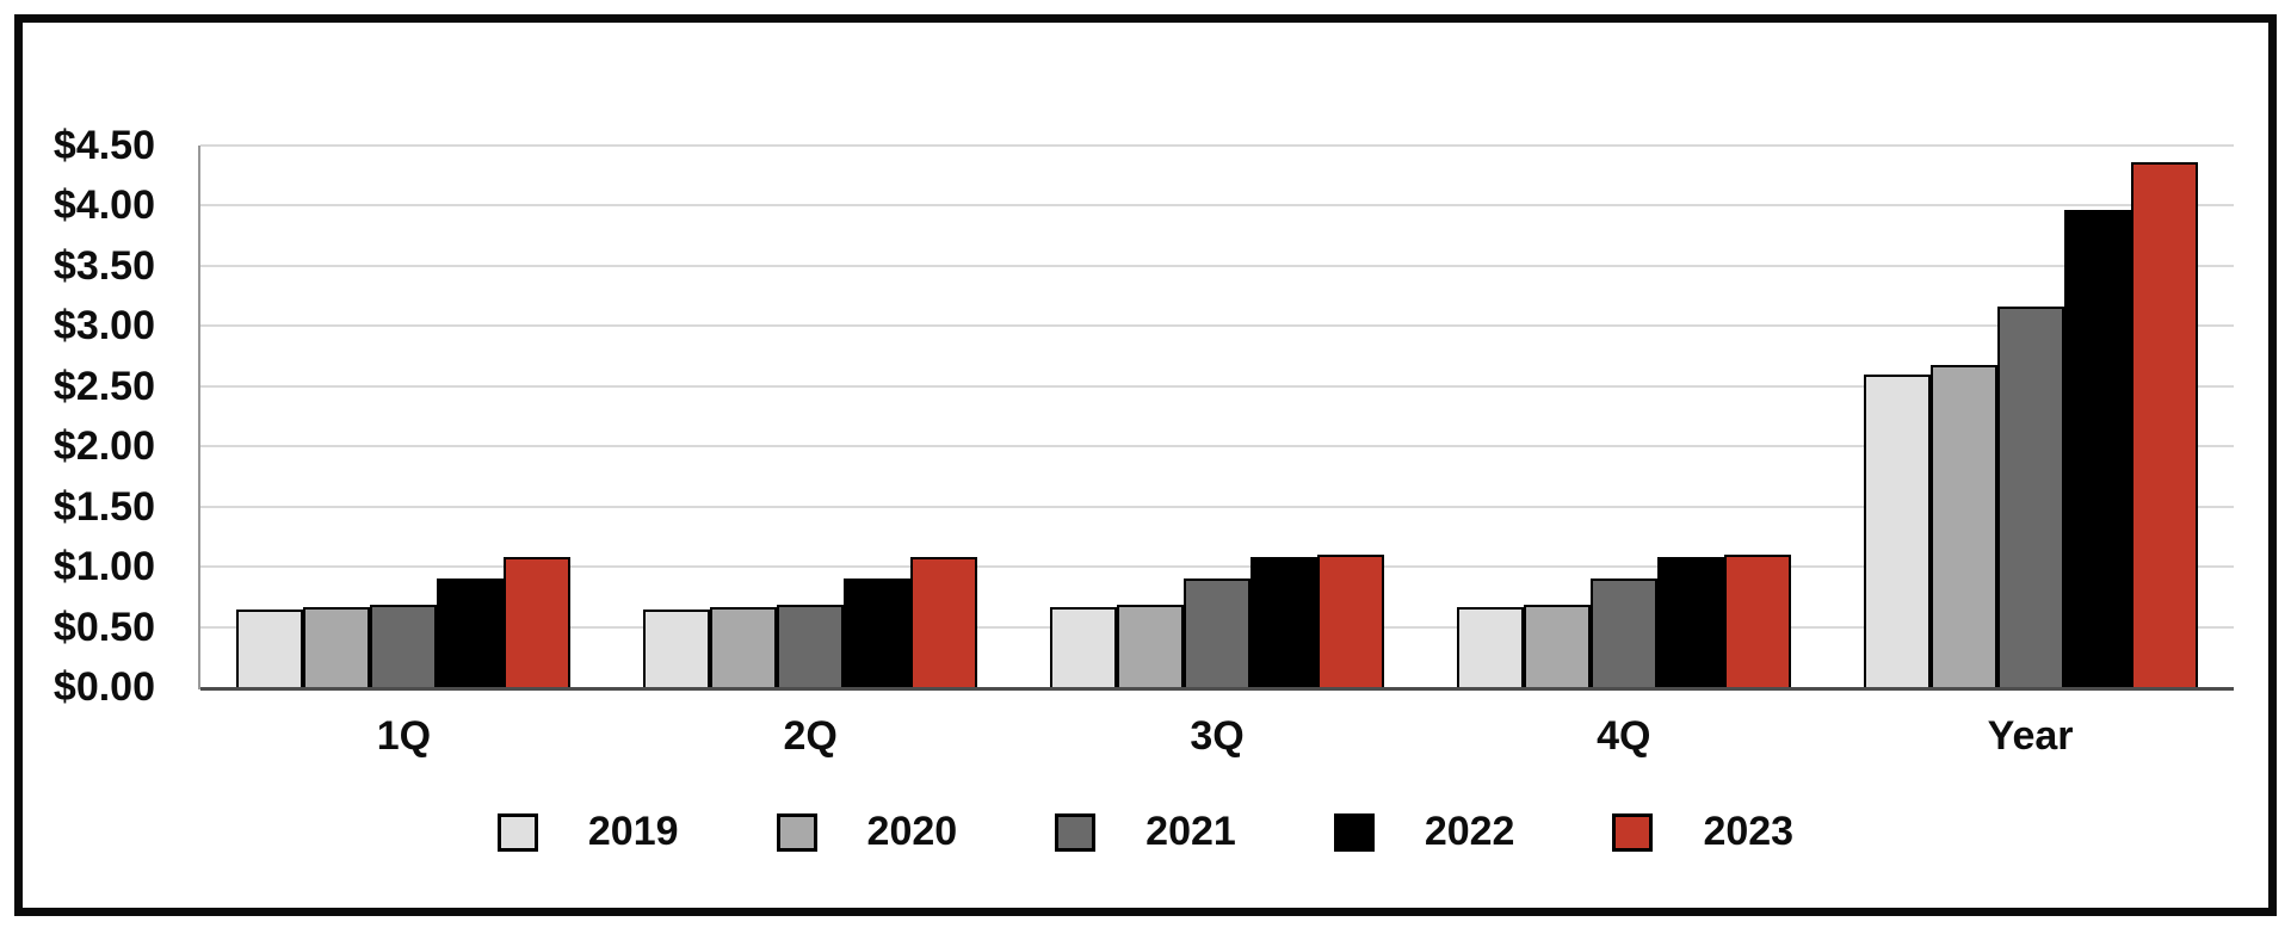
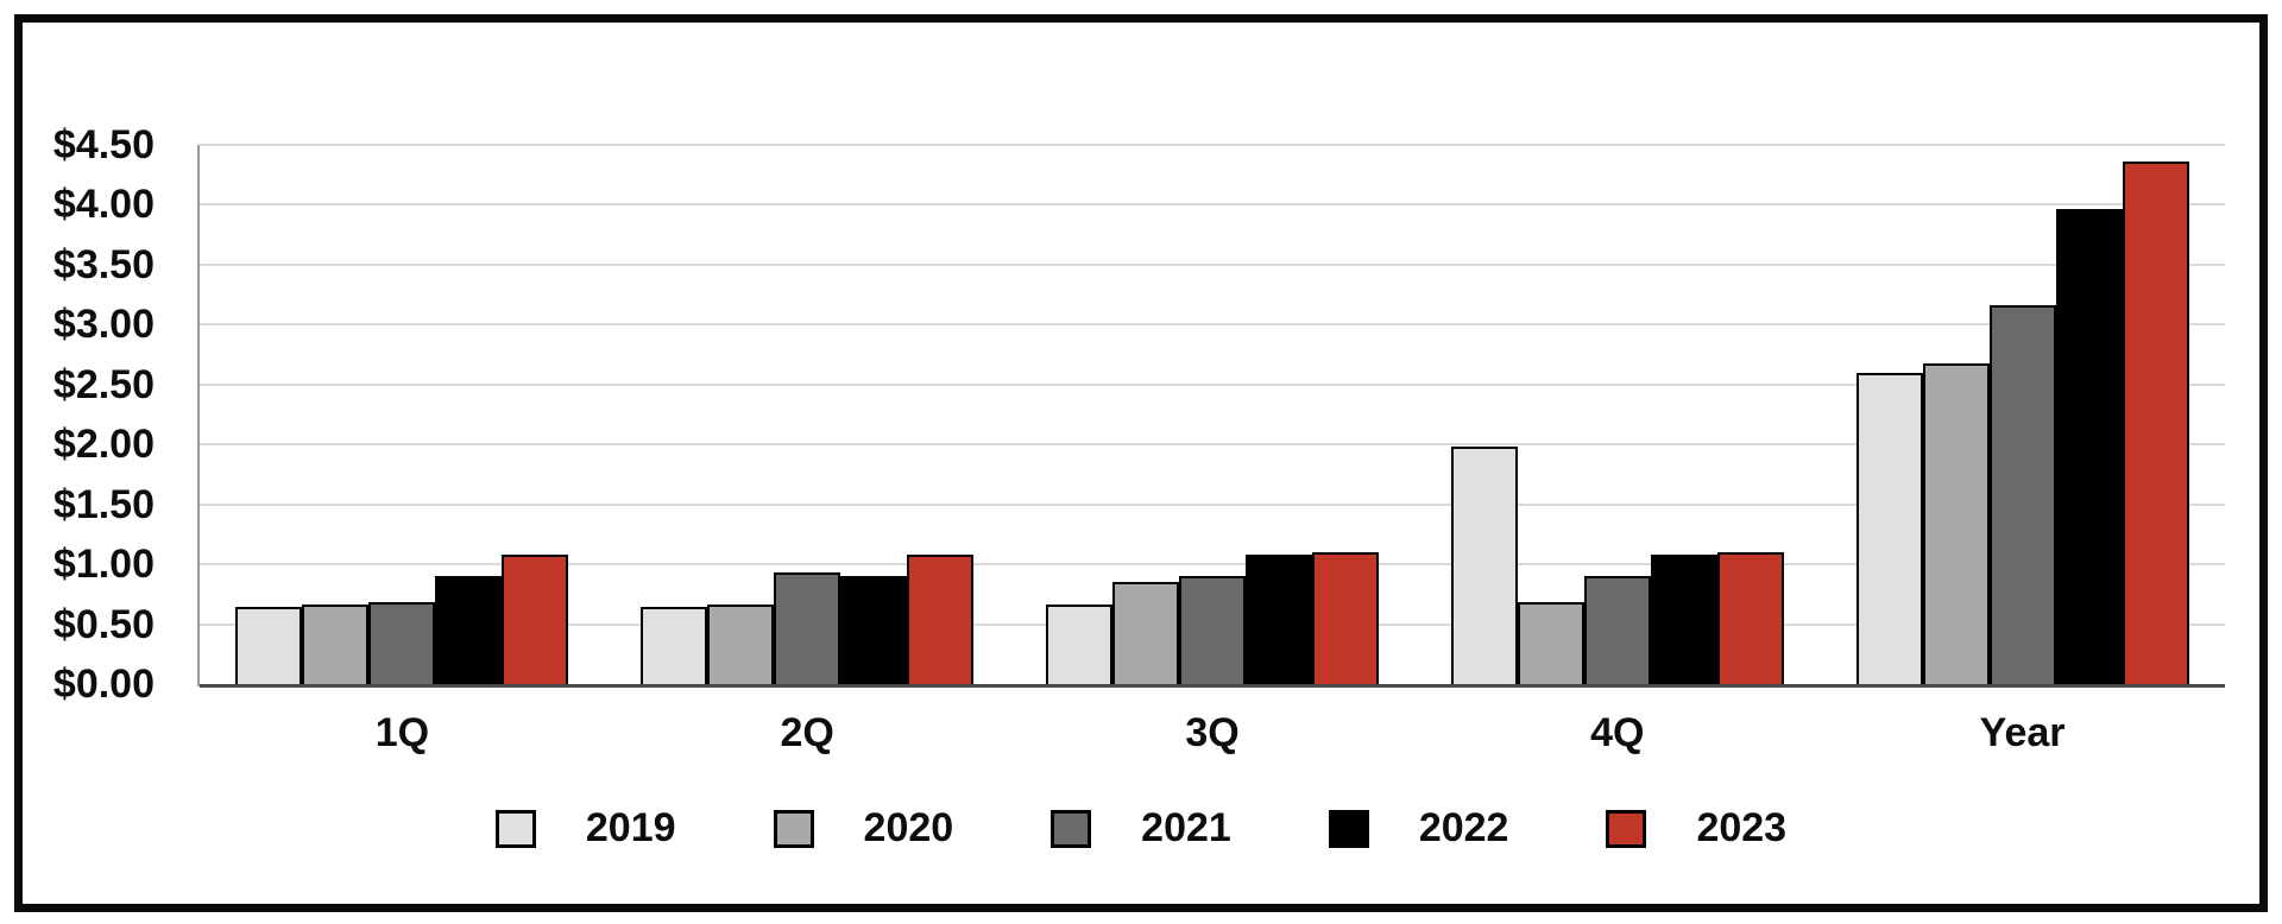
2021/2Q: $0.68 -> $0.93
2020/3Q: $0.68 -> $0.85
2019/4Q: $0.66 -> $1.98
